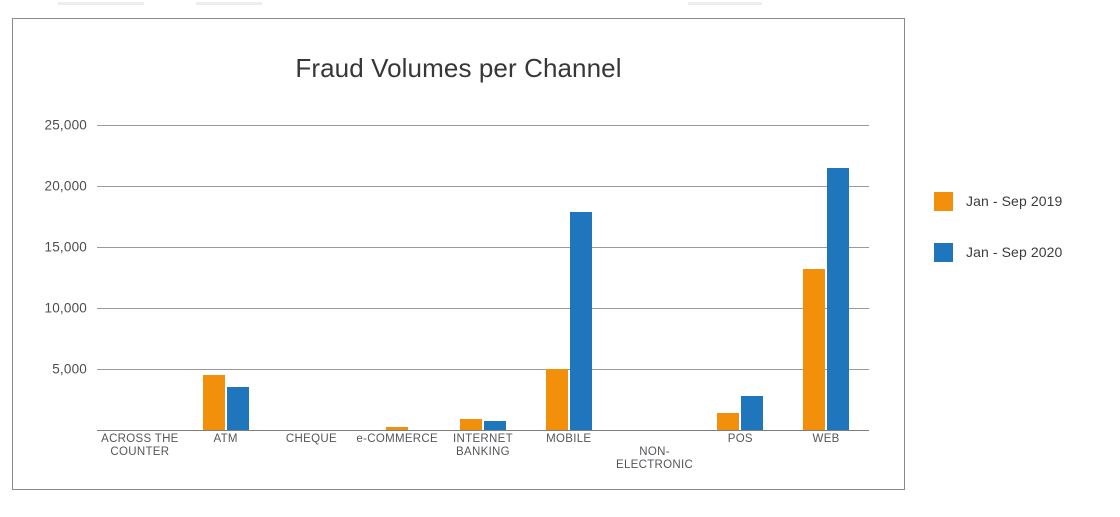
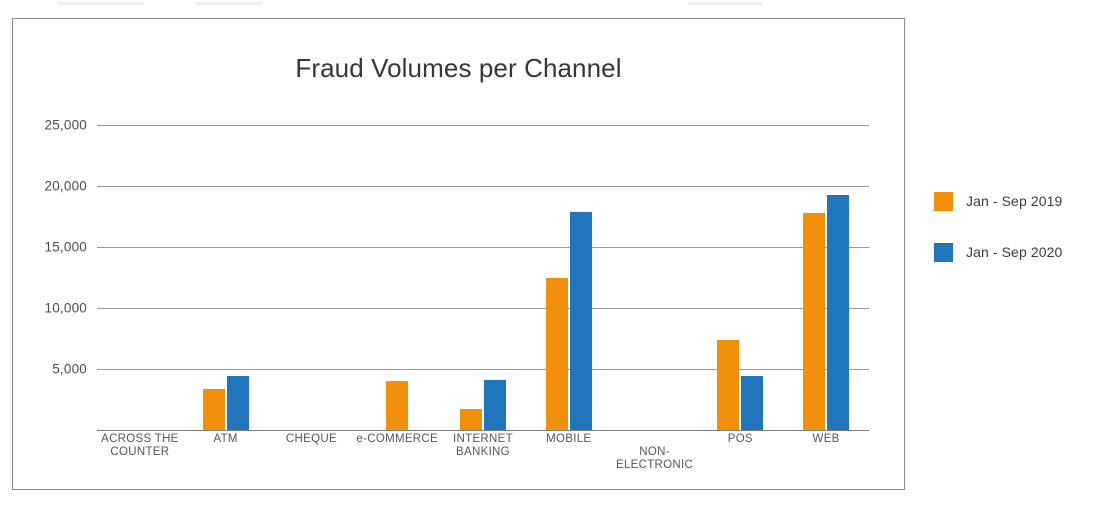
Jan - Sep 2019/ATM: 4600 -> 3400
Jan - Sep 2020/ATM: 3500 -> 4400
Jan - Sep 2019/e-COMMERCE: 200 -> 4000
Jan - Sep 2019/INTERNET BANKING: 900 -> 1700
Jan - Sep 2020/INTERNET BANKING: 800 -> 4100
Jan - Sep 2019/MOBILE: 5000 -> 12500
Jan - Sep 2019/POS: 1400 -> 7400
Jan - Sep 2020/POS: 2800 -> 4400
Jan - Sep 2019/WEB: 13200 -> 17800
Jan - Sep 2020/WEB: 21500 -> 19300
